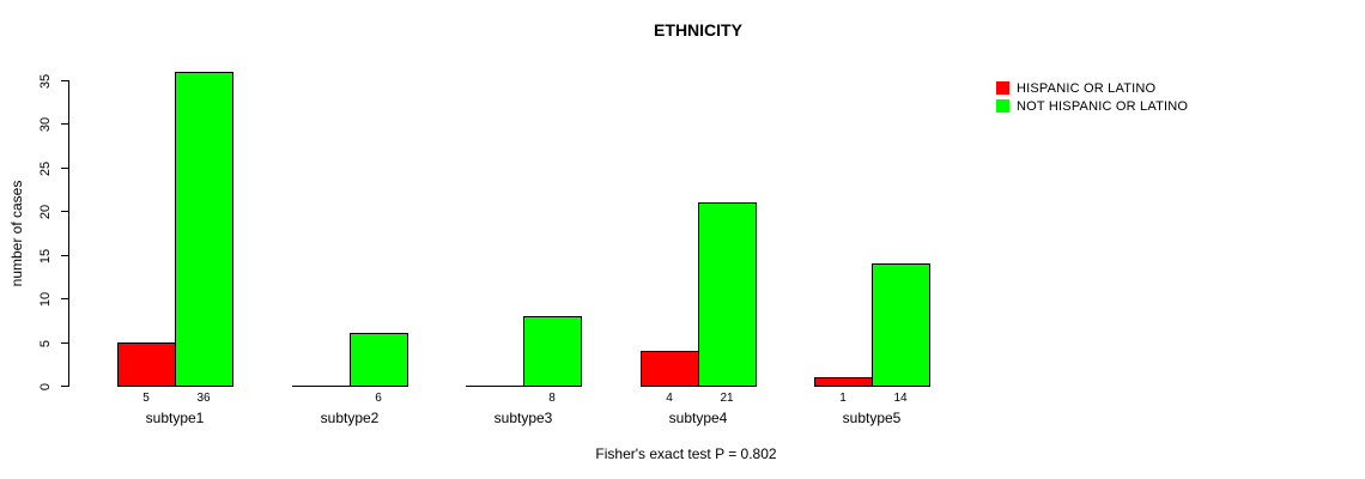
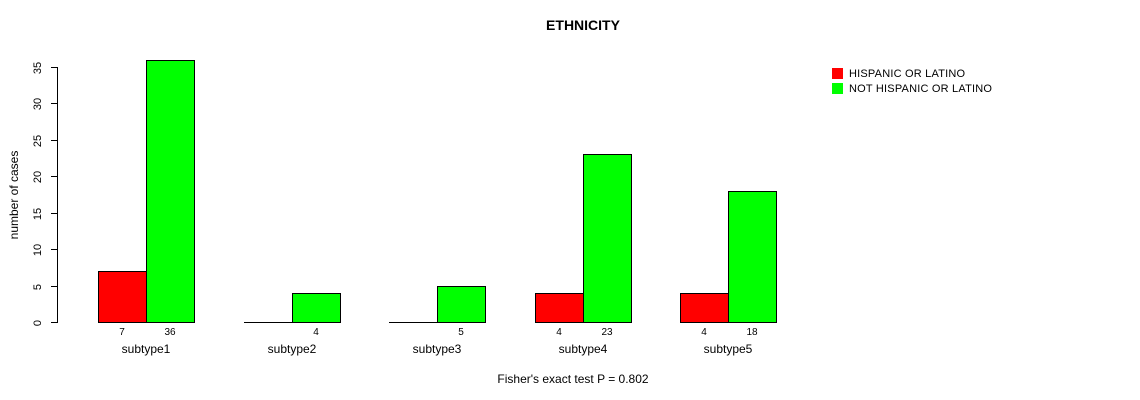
HISPANIC OR LATINO/subtype1: 5 -> 7
NOT HISPANIC OR LATINO/subtype2: 6 -> 4
NOT HISPANIC OR LATINO/subtype3: 8 -> 5
NOT HISPANIC OR LATINO/subtype4: 21 -> 23
HISPANIC OR LATINO/subtype5: 1 -> 4
NOT HISPANIC OR LATINO/subtype5: 14 -> 18
